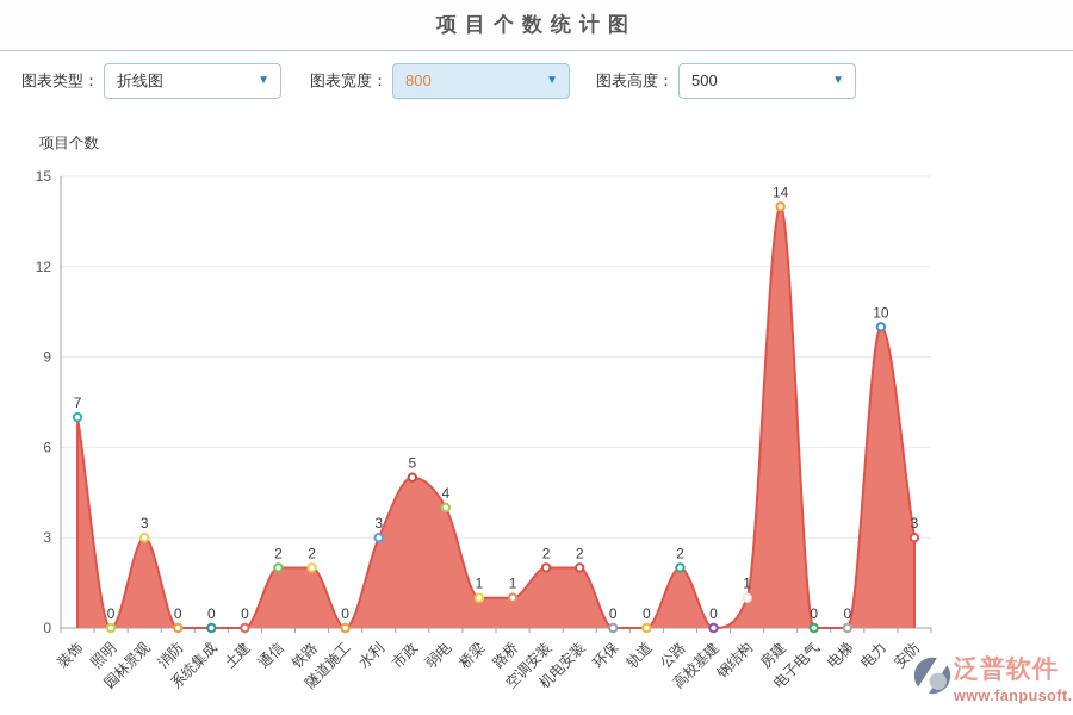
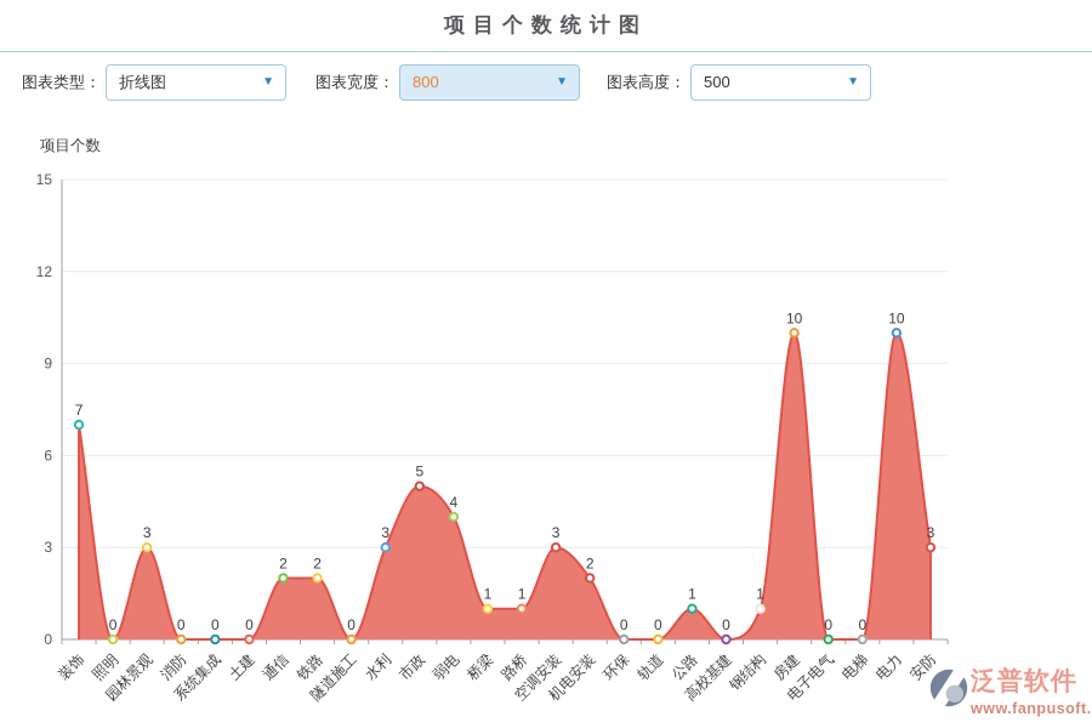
空调安装: 2 -> 3
公路: 2 -> 1
房建: 14 -> 10
